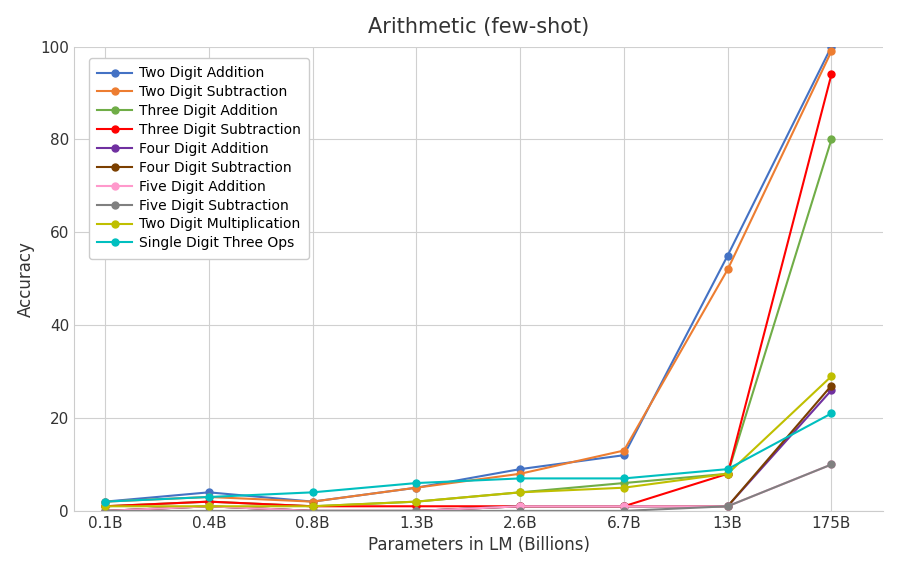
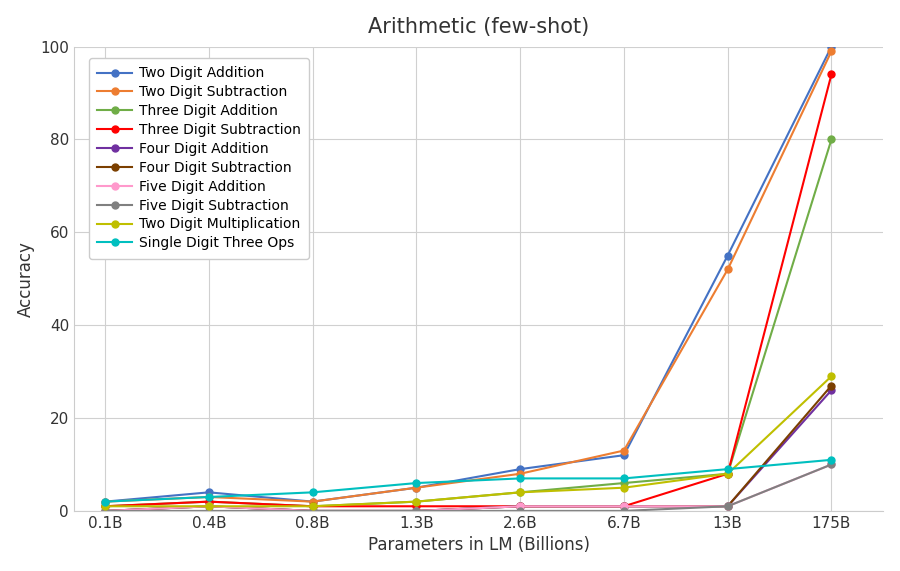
Single Digit Three Ops/175B: 21 -> 11
